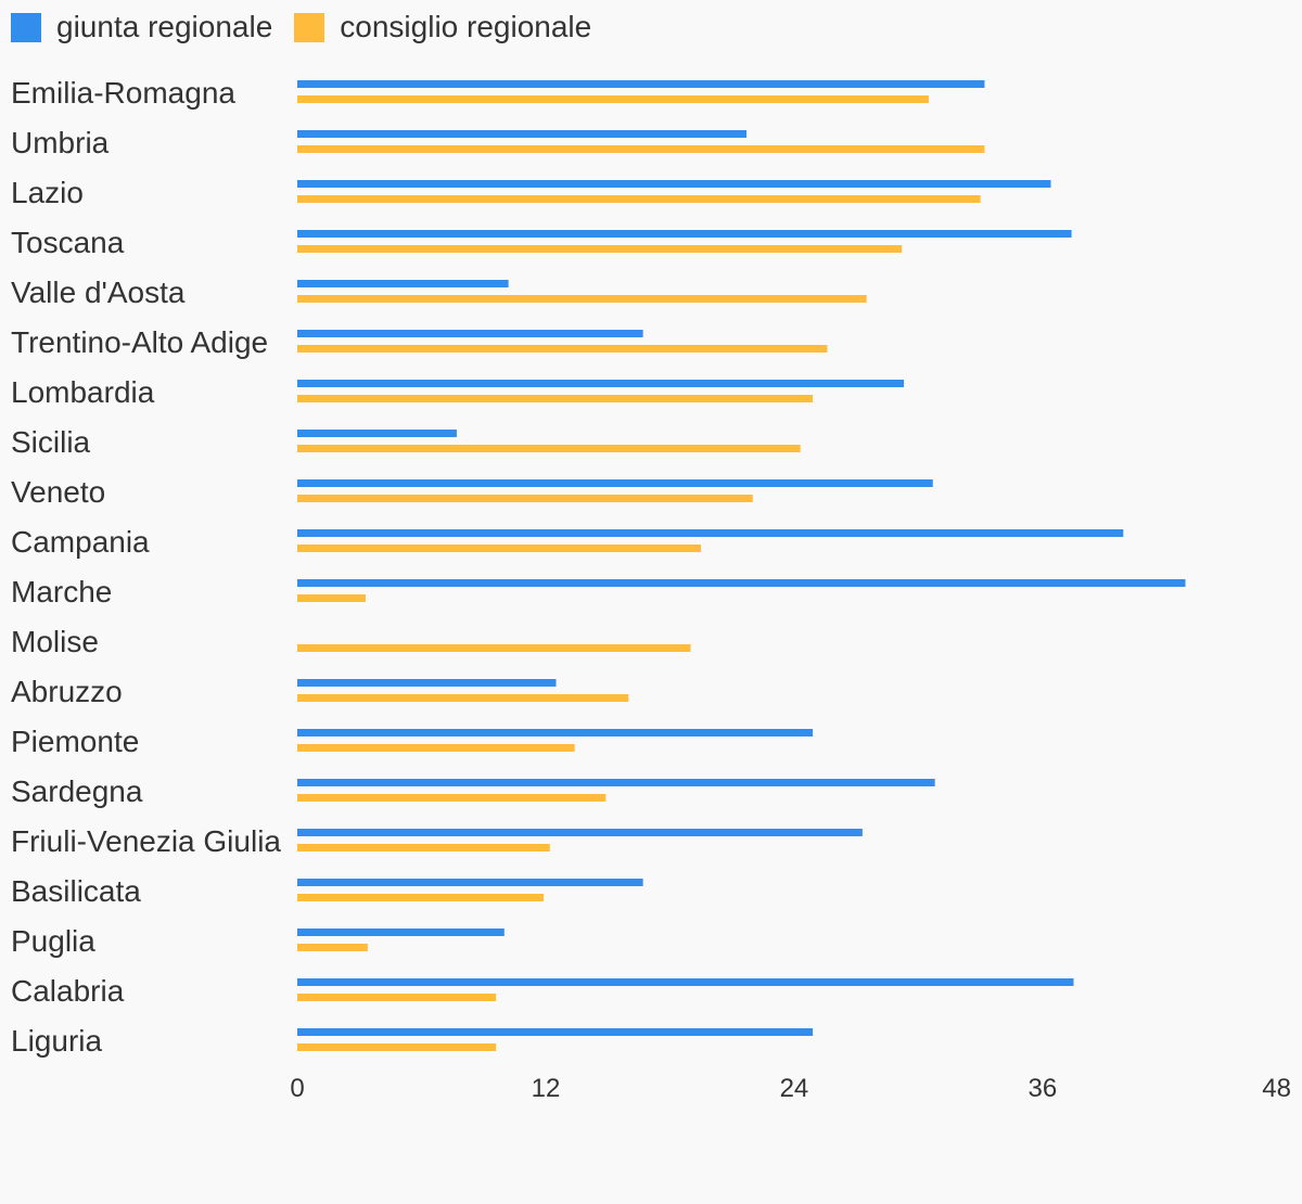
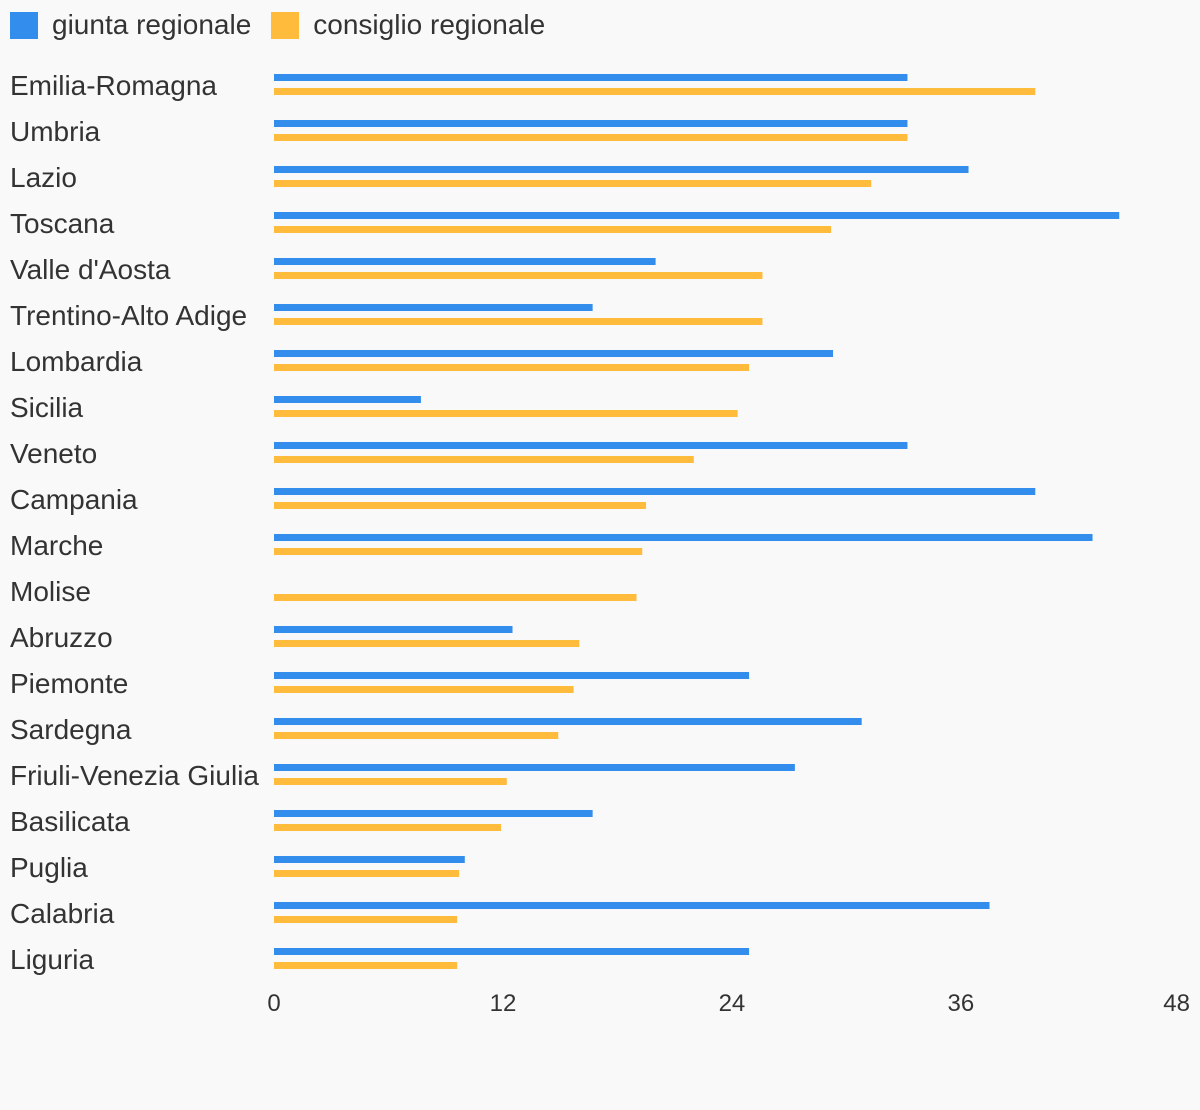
consiglio regionale/Emilia-Romagna: 30.5 -> 39.9
giunta regionale/Umbria: 21.7 -> 33.2
consiglio regionale/Lazio: 33.0 -> 31.3
giunta regionale/Toscana: 37.4 -> 44.3
giunta regionale/Valle d'Aosta: 10.2 -> 20.0
consiglio regionale/Valle d'Aosta: 27.5 -> 25.6
giunta regionale/Veneto: 30.7 -> 33.2
consiglio regionale/Marche: 3.3 -> 19.3
consiglio regionale/Piemonte: 13.4 -> 15.7
consiglio regionale/Puglia: 3.4 -> 9.7
